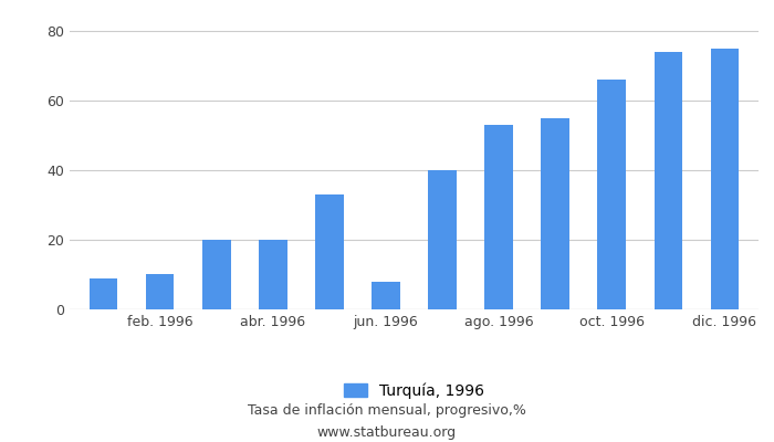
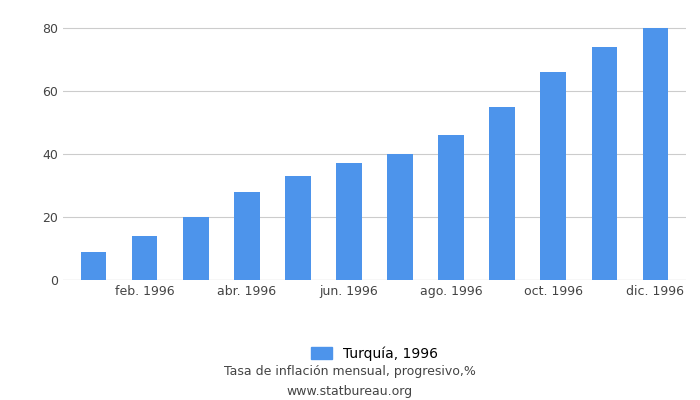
feb. 1996: 10 -> 14
abr. 1996: 20 -> 28
jun. 1996: 8 -> 37
ago. 1996: 53 -> 46
dic. 1996: 75 -> 80
